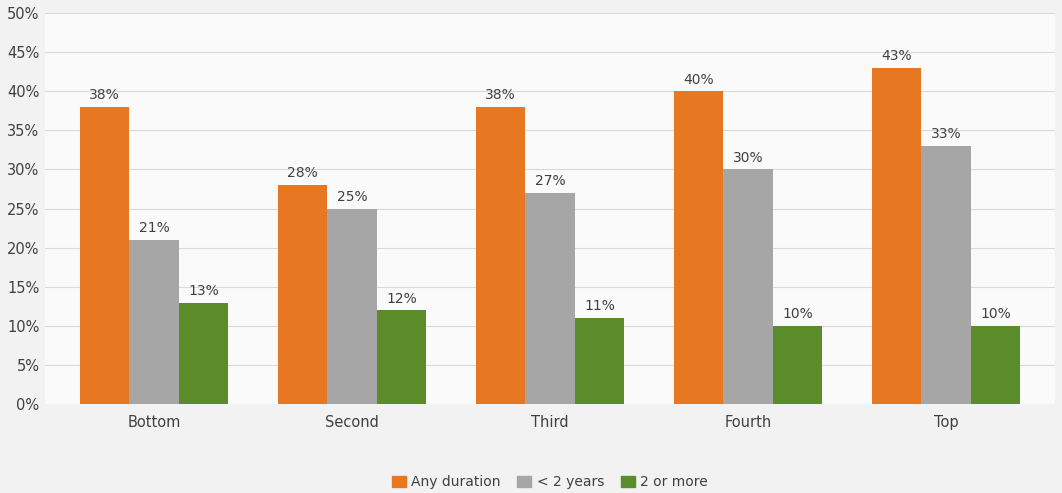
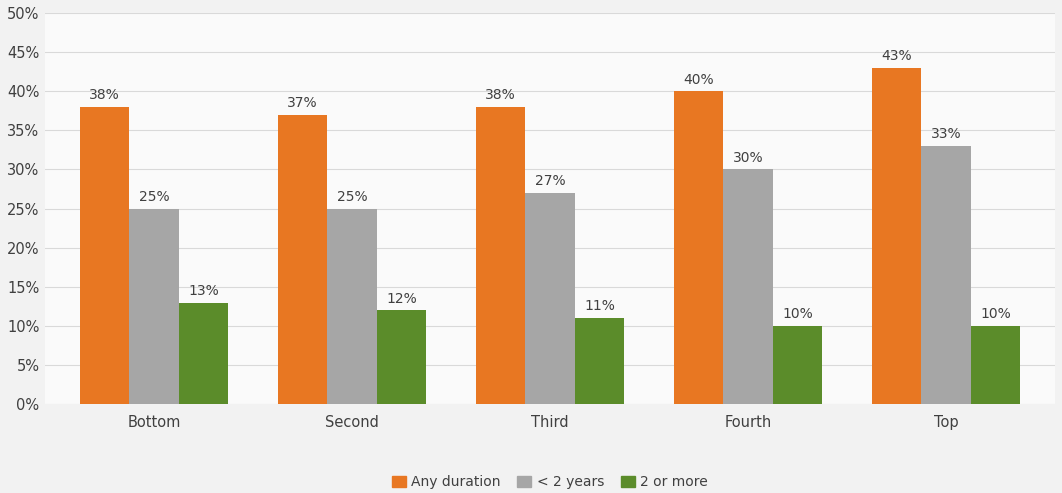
< 2 years/Bottom: 21% -> 25%
Any duration/Second: 28% -> 37%
